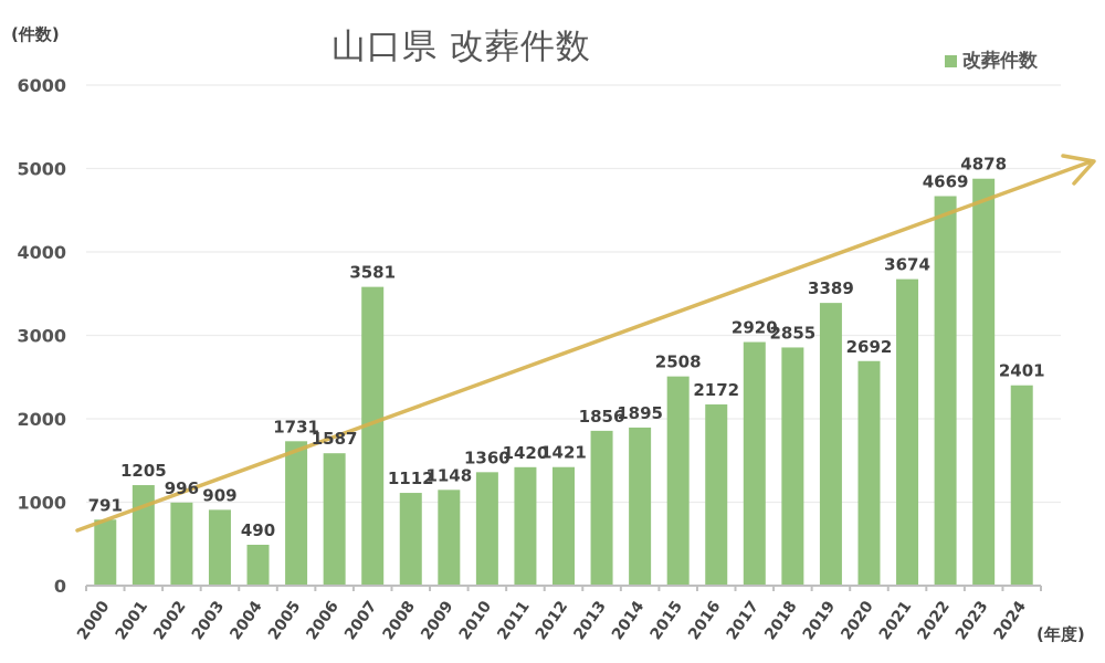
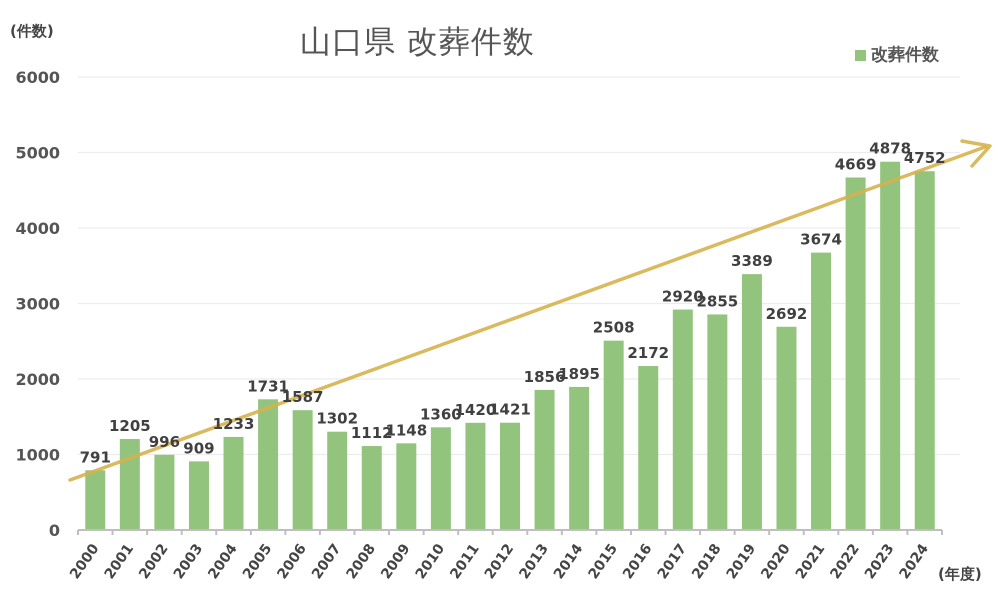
2004: 490 -> 1233
2007: 3581 -> 1302
2024: 2401 -> 4752
